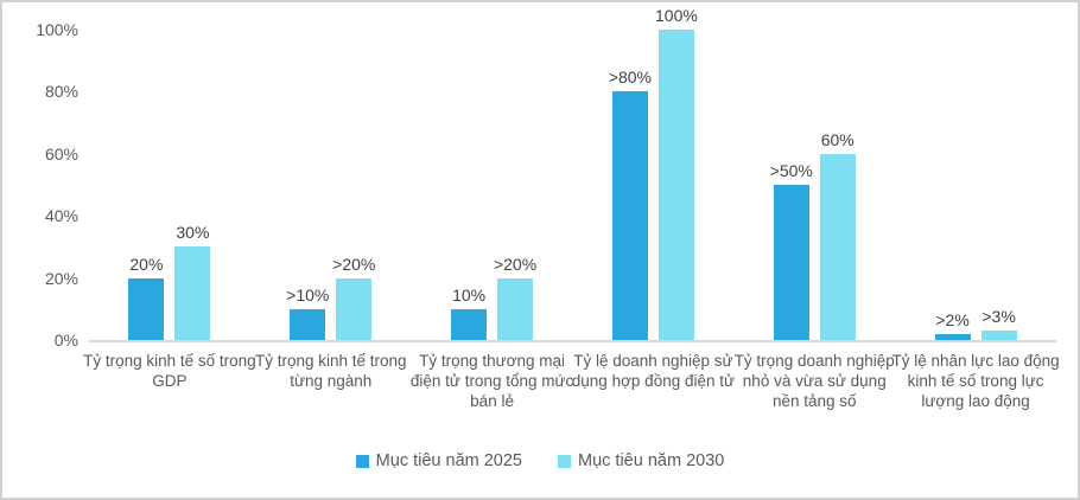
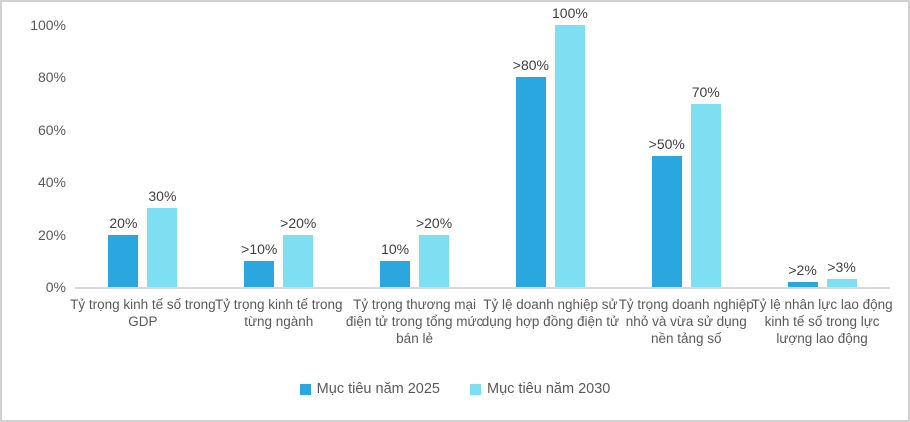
Mục tiêu năm 2030/Tỷ trọng doanh nghiệp nhỏ và vừa sử dụng nền tảng số: 60% -> 70%
